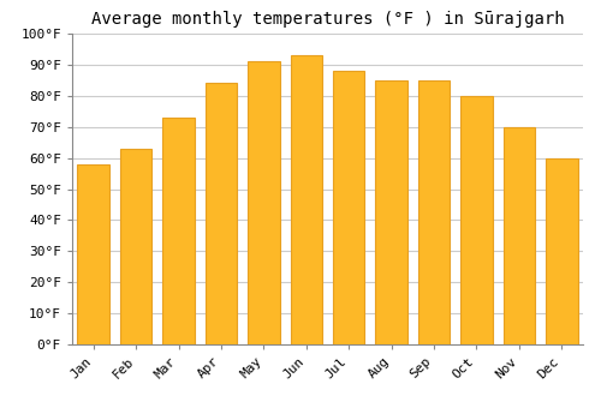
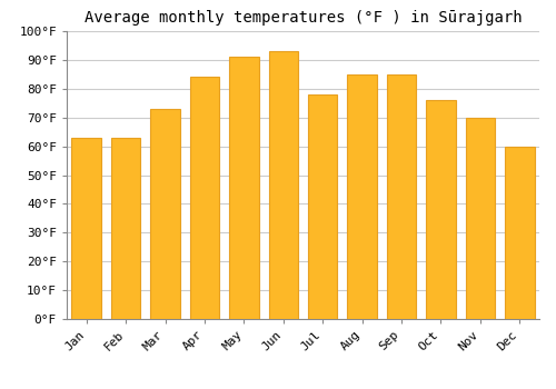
Jan: 58°F -> 63°F
Jul: 88°F -> 78°F
Oct: 80°F -> 76°F
